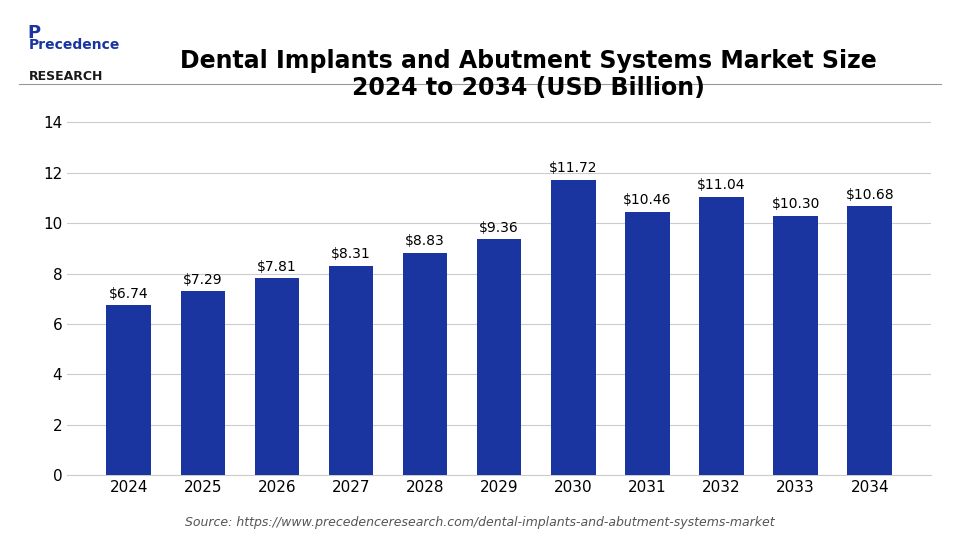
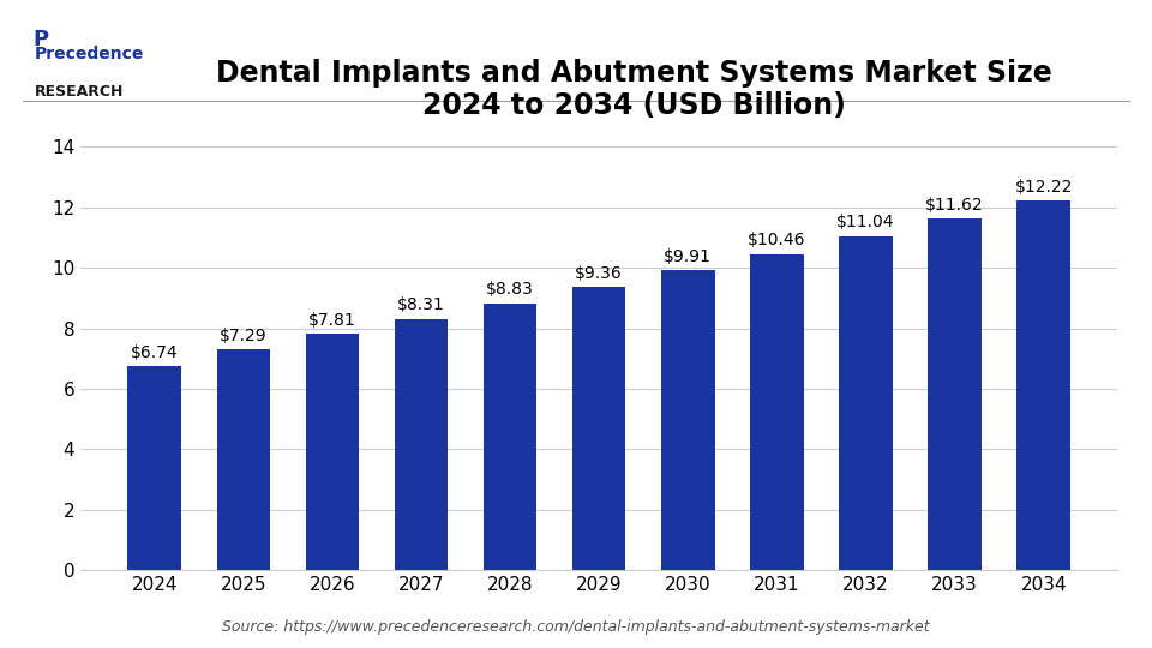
2030: $11.72 -> $9.91
2033: $10.30 -> $11.62
2034: $10.68 -> $12.22
